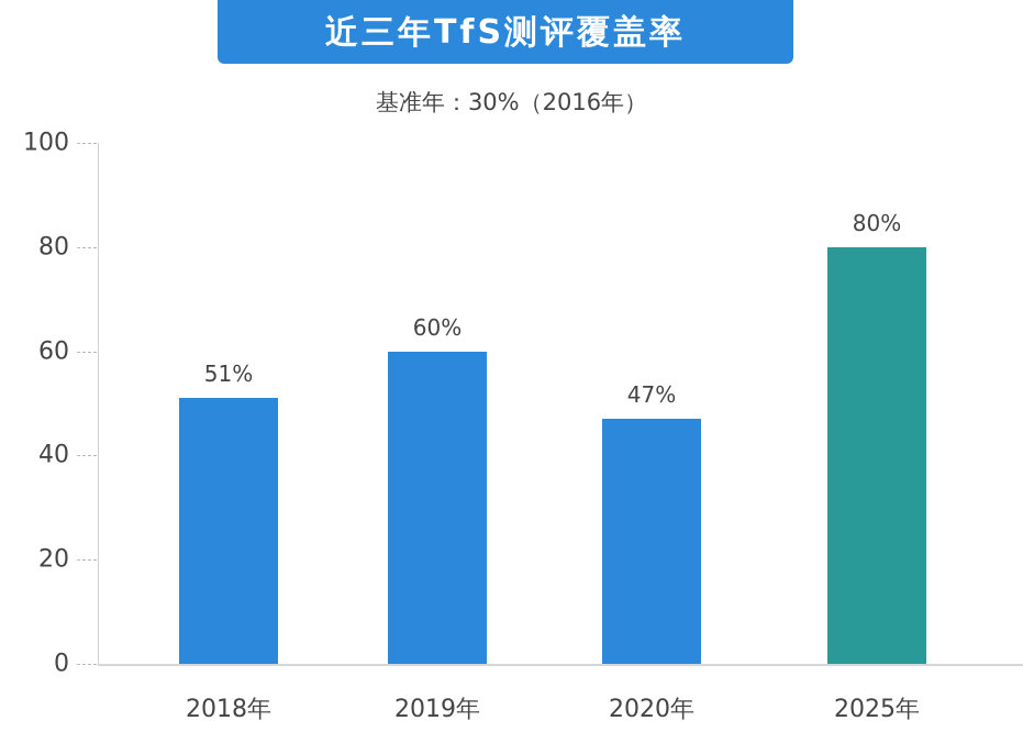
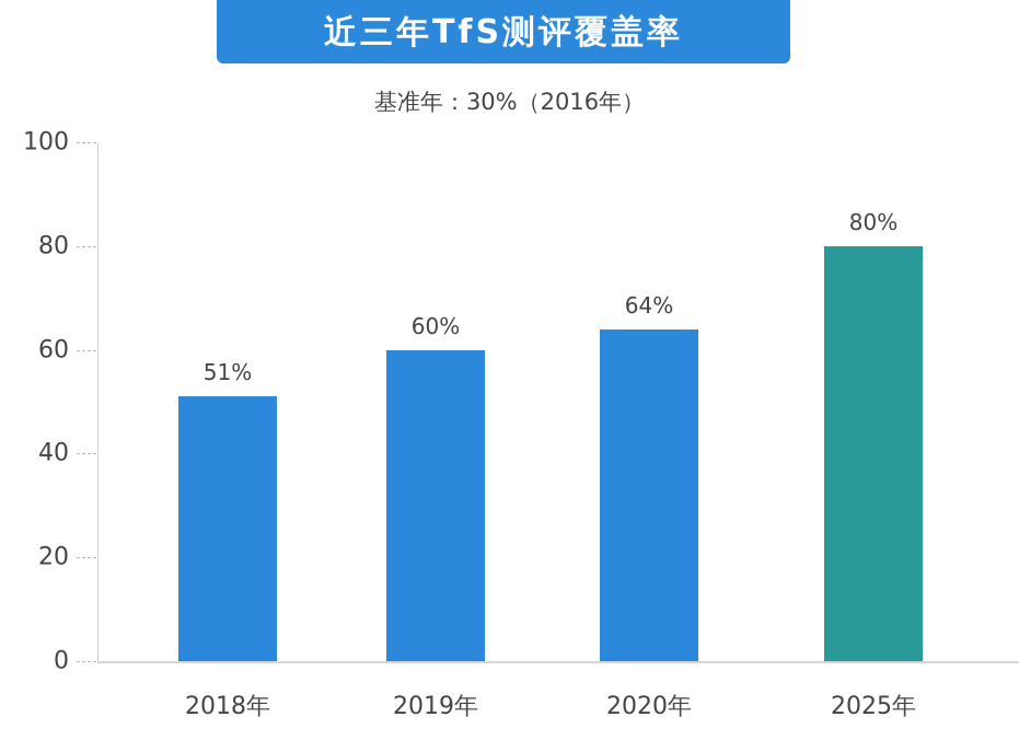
2020年: 47% -> 64%
